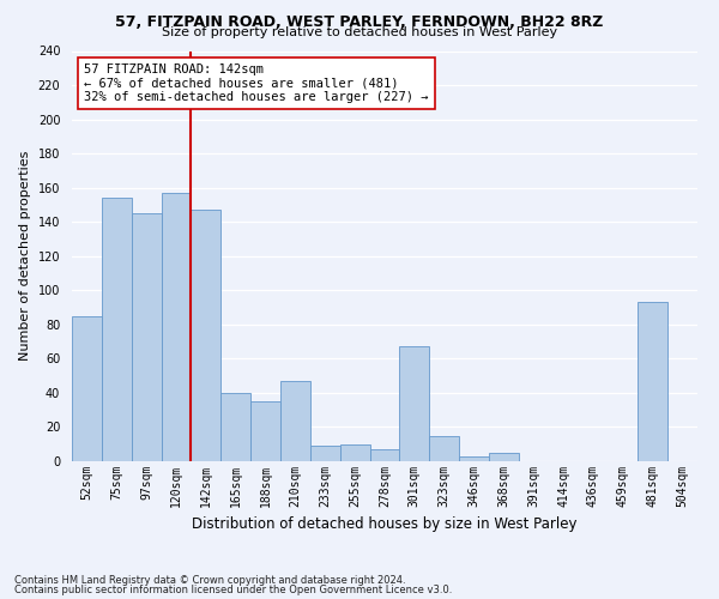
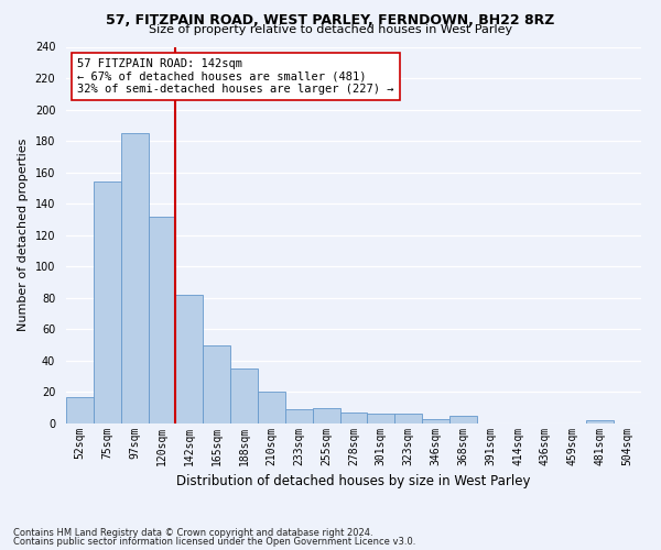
52sqm: 85 -> 17
97sqm: 145 -> 185
120sqm: 157 -> 132
142sqm: 147 -> 82
165sqm: 40 -> 50
210sqm: 47 -> 20
301sqm: 67 -> 6
323sqm: 15 -> 6
481sqm: 93 -> 2
